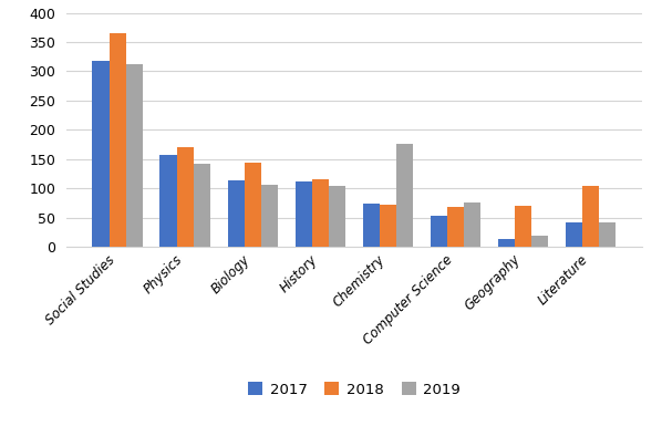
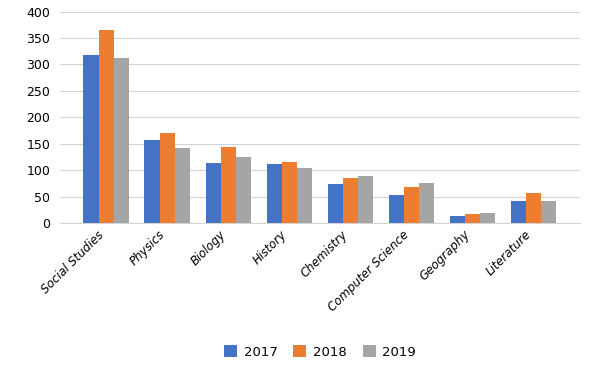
2019/Biology: 106 -> 126
2018/Chemistry: 72 -> 85
2019/Chemistry: 176 -> 90
2018/Geography: 70 -> 17
2018/Literature: 104 -> 57
